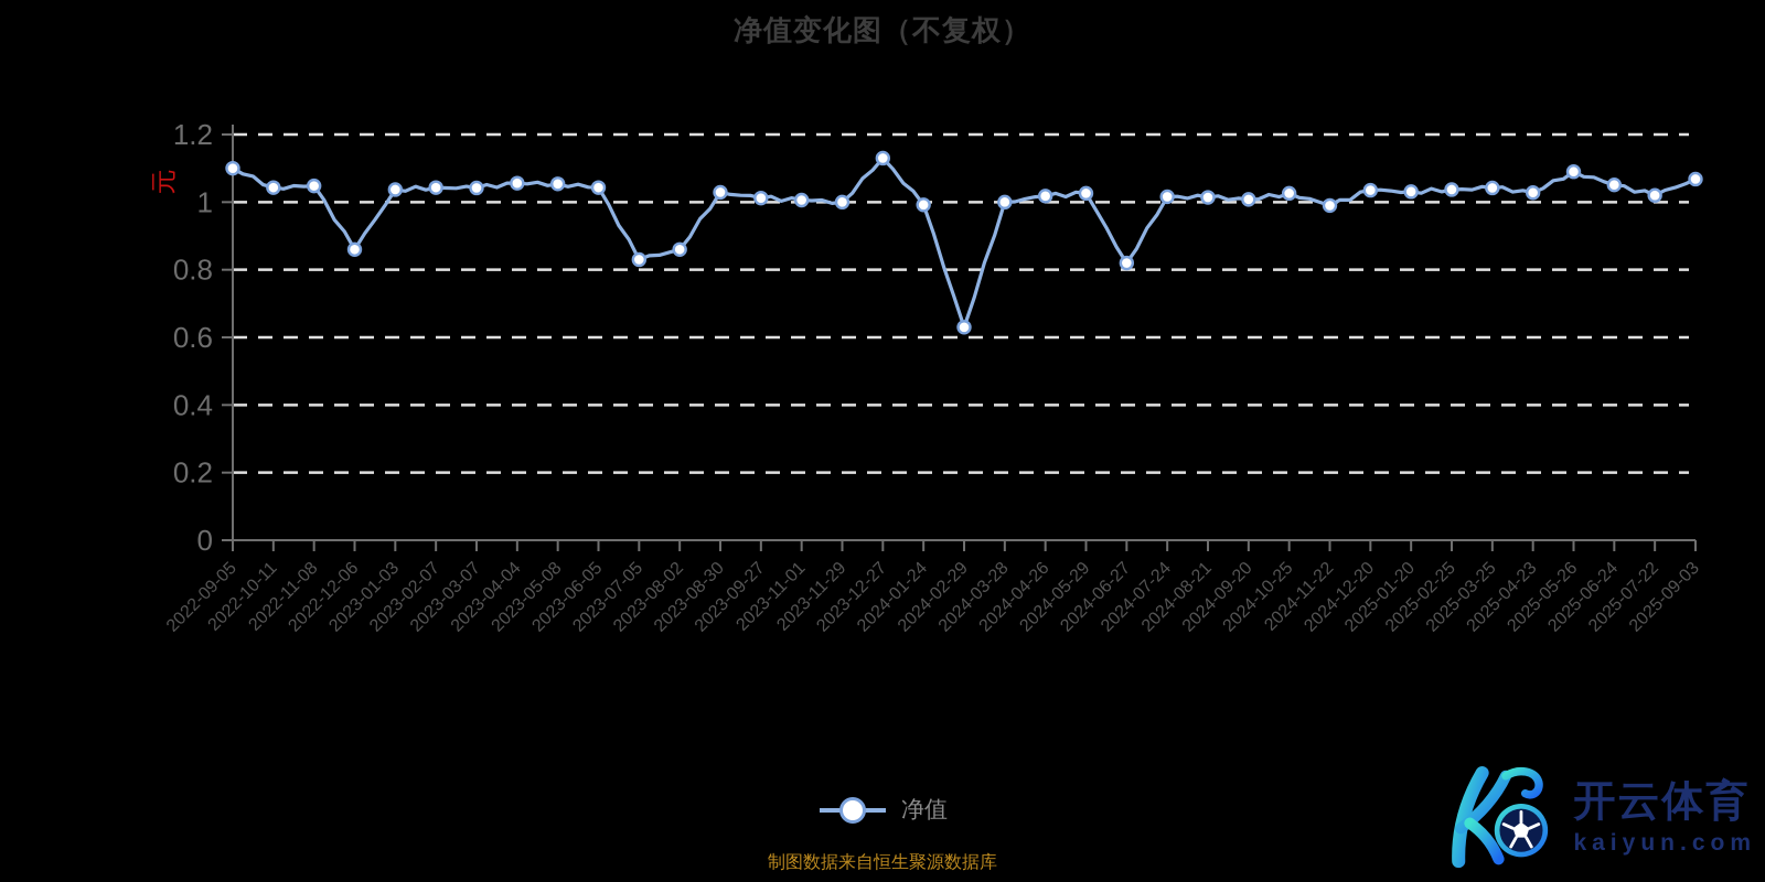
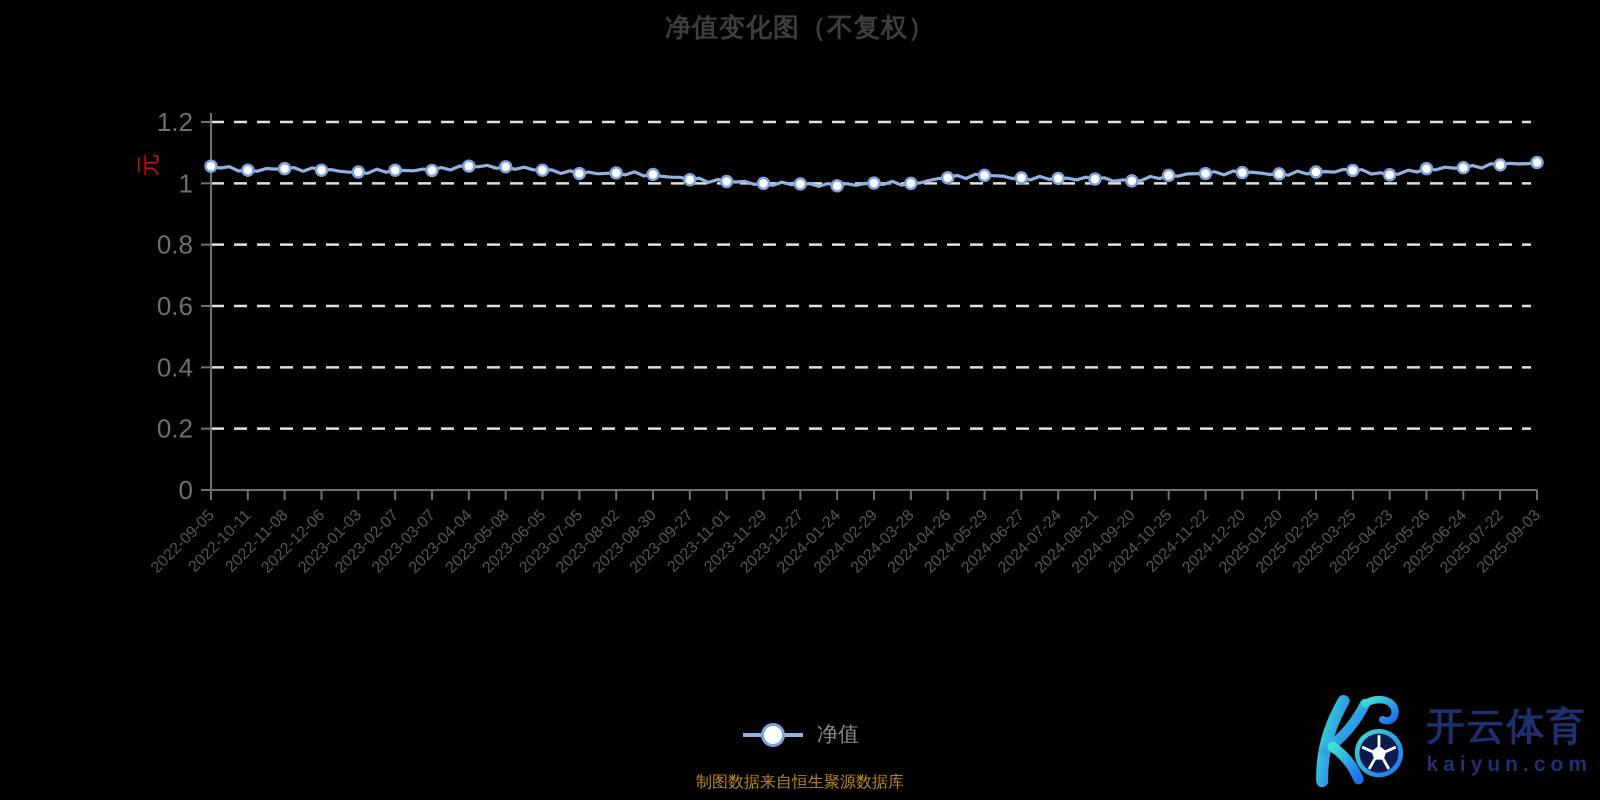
2022-09-05: 1.10 -> 1.06
2022-12-06: 0.86 -> 1.04
2023-07-05: 0.83 -> 1.03
2023-08-02: 0.86 -> 1.03
2023-12-27: 1.13 -> 1.00
2024-02-29: 0.63 -> 1.00
2024-06-27: 0.82 -> 1.02
2024-11-22: 0.99 -> 1.03
2025-05-26: 1.09 -> 1.05
2025-07-22: 1.02 -> 1.06
